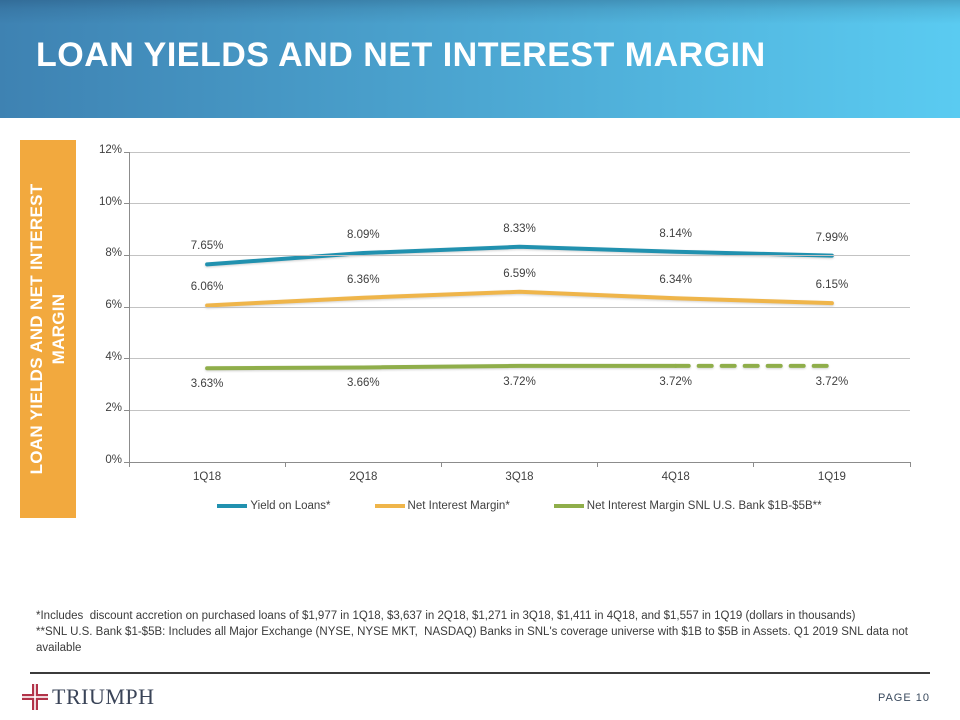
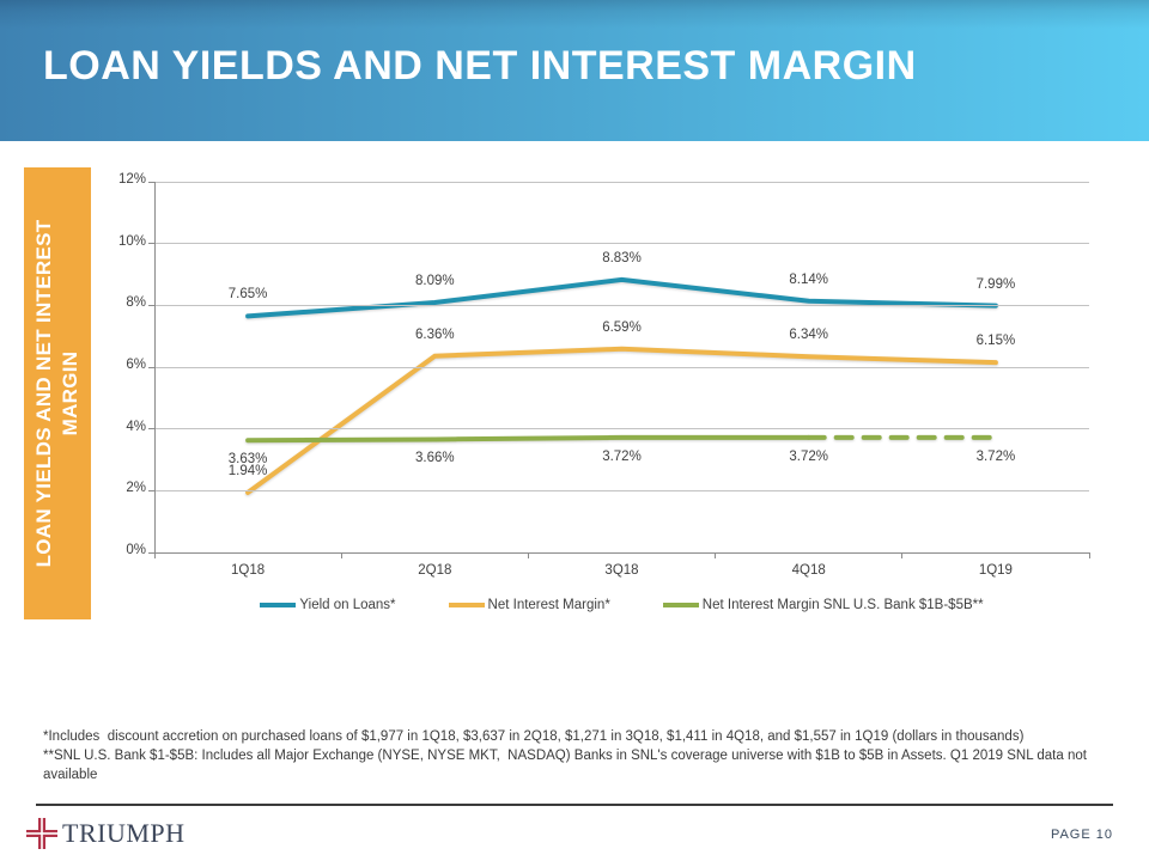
Net Interest Margin*/1Q18: 6.06% -> 1.94%
Yield on Loans*/3Q18: 8.33% -> 8.83%
